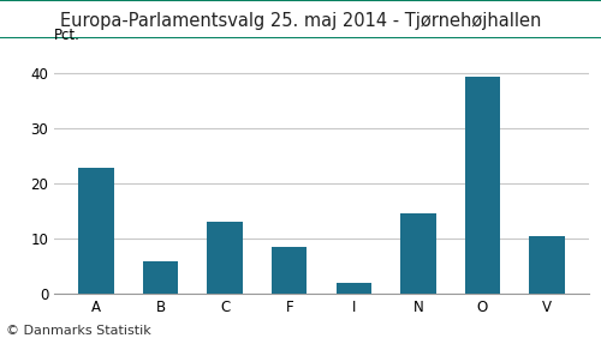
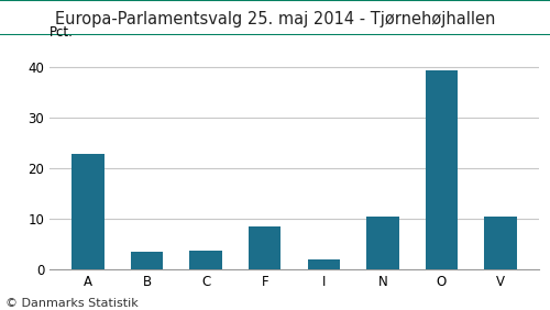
B: 6.0 -> 3.5
C: 13.0 -> 3.7
N: 14.5 -> 10.5
